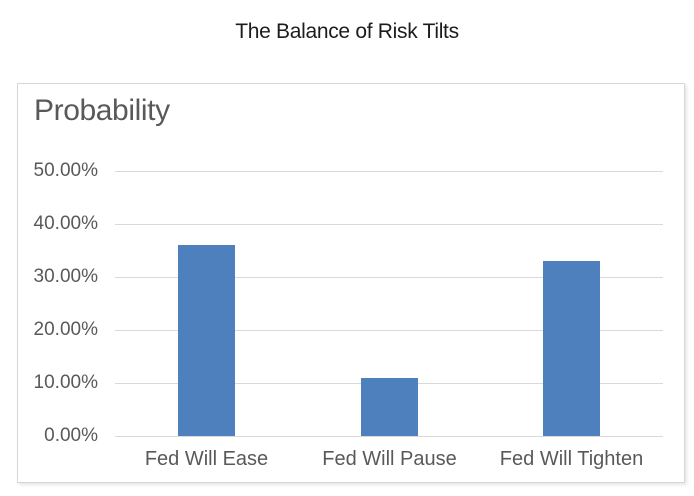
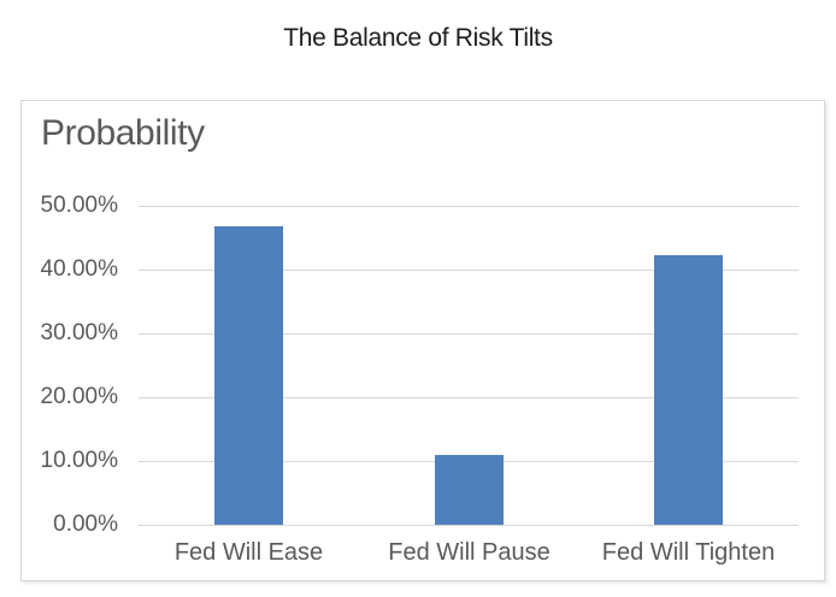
Fed Will Ease: 36% -> 47%
Fed Will Tighten: 33% -> 42%
